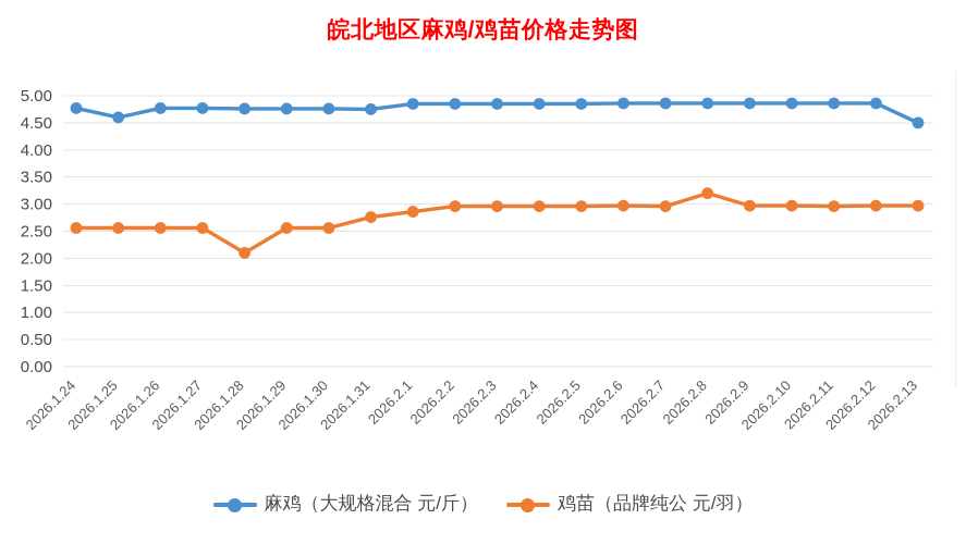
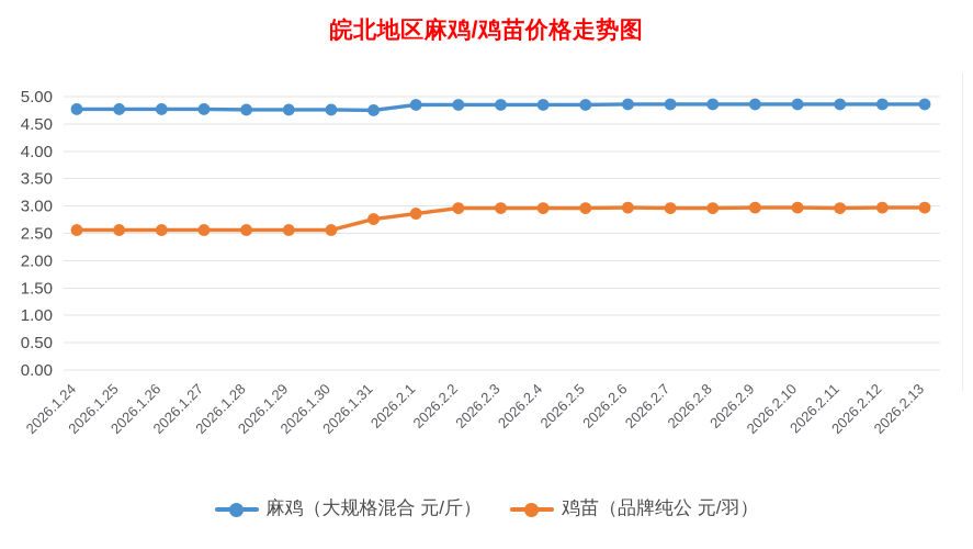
麻鸡（大规格混合 元/斤）/2026.1.25: 4.6 -> 4.8
鸡苗（品牌纯公 元/羽）/2026.1.28: 2.1 -> 2.6
鸡苗（品牌纯公 元/羽）/2026.2.8: 3.2 -> 3.0
麻鸡（大规格混合 元/斤）/2026.2.13: 4.5 -> 4.9
